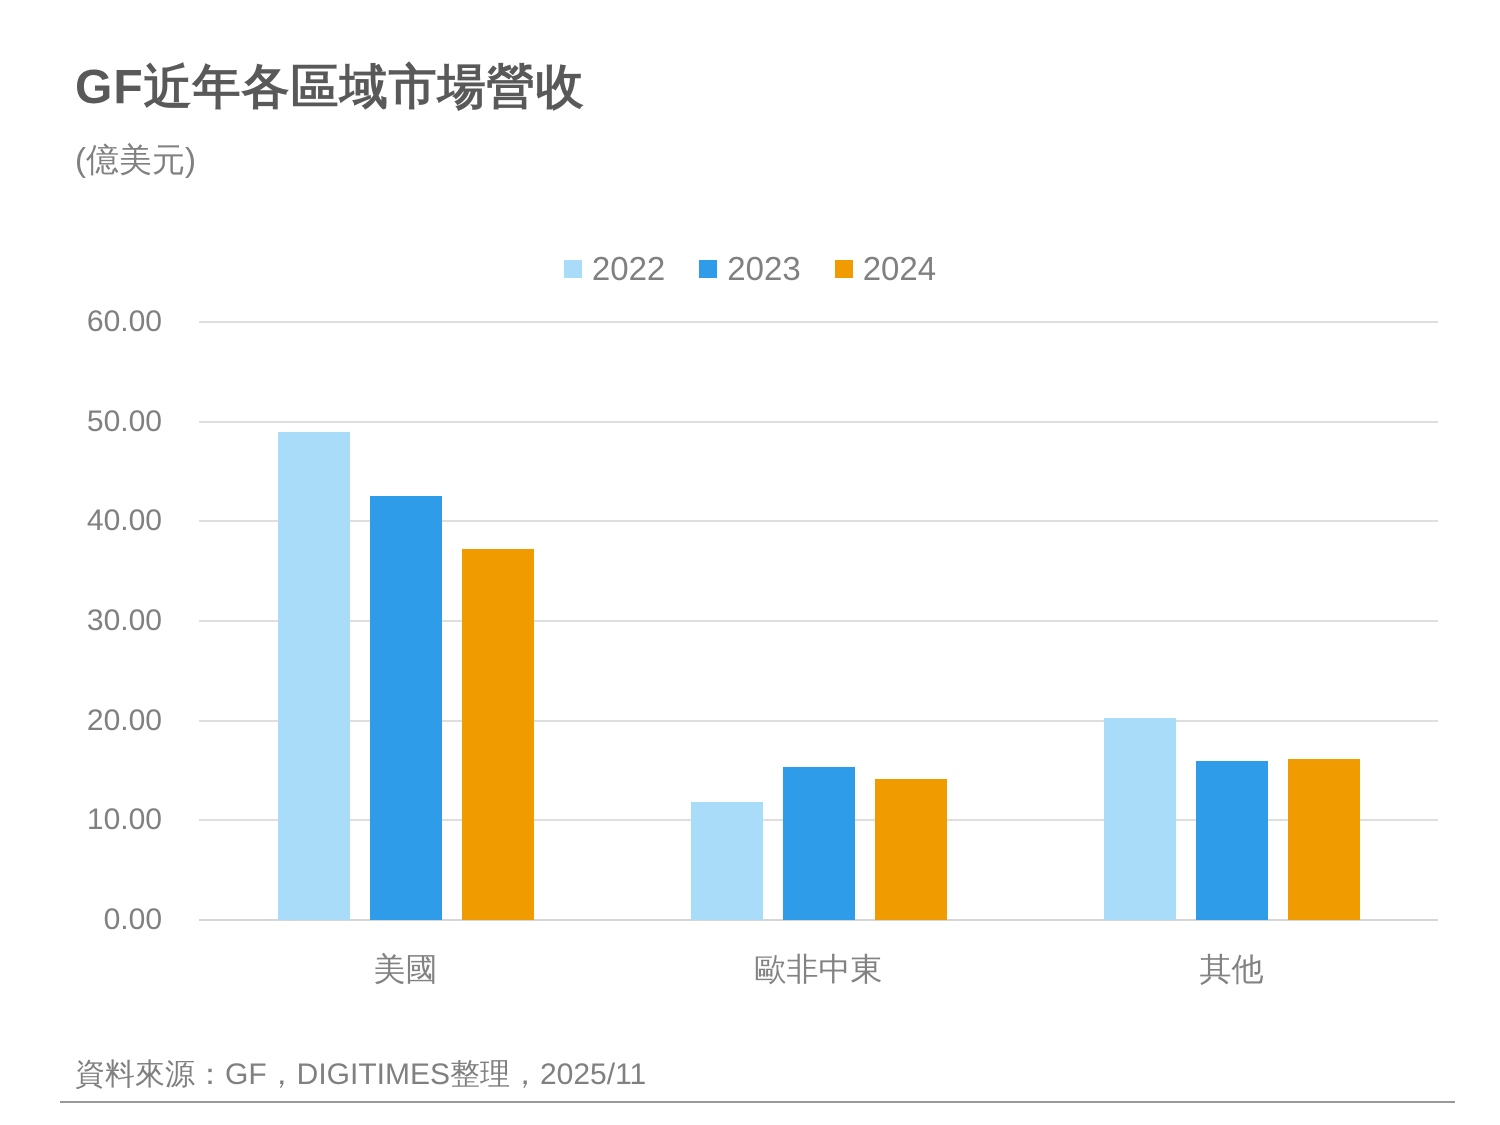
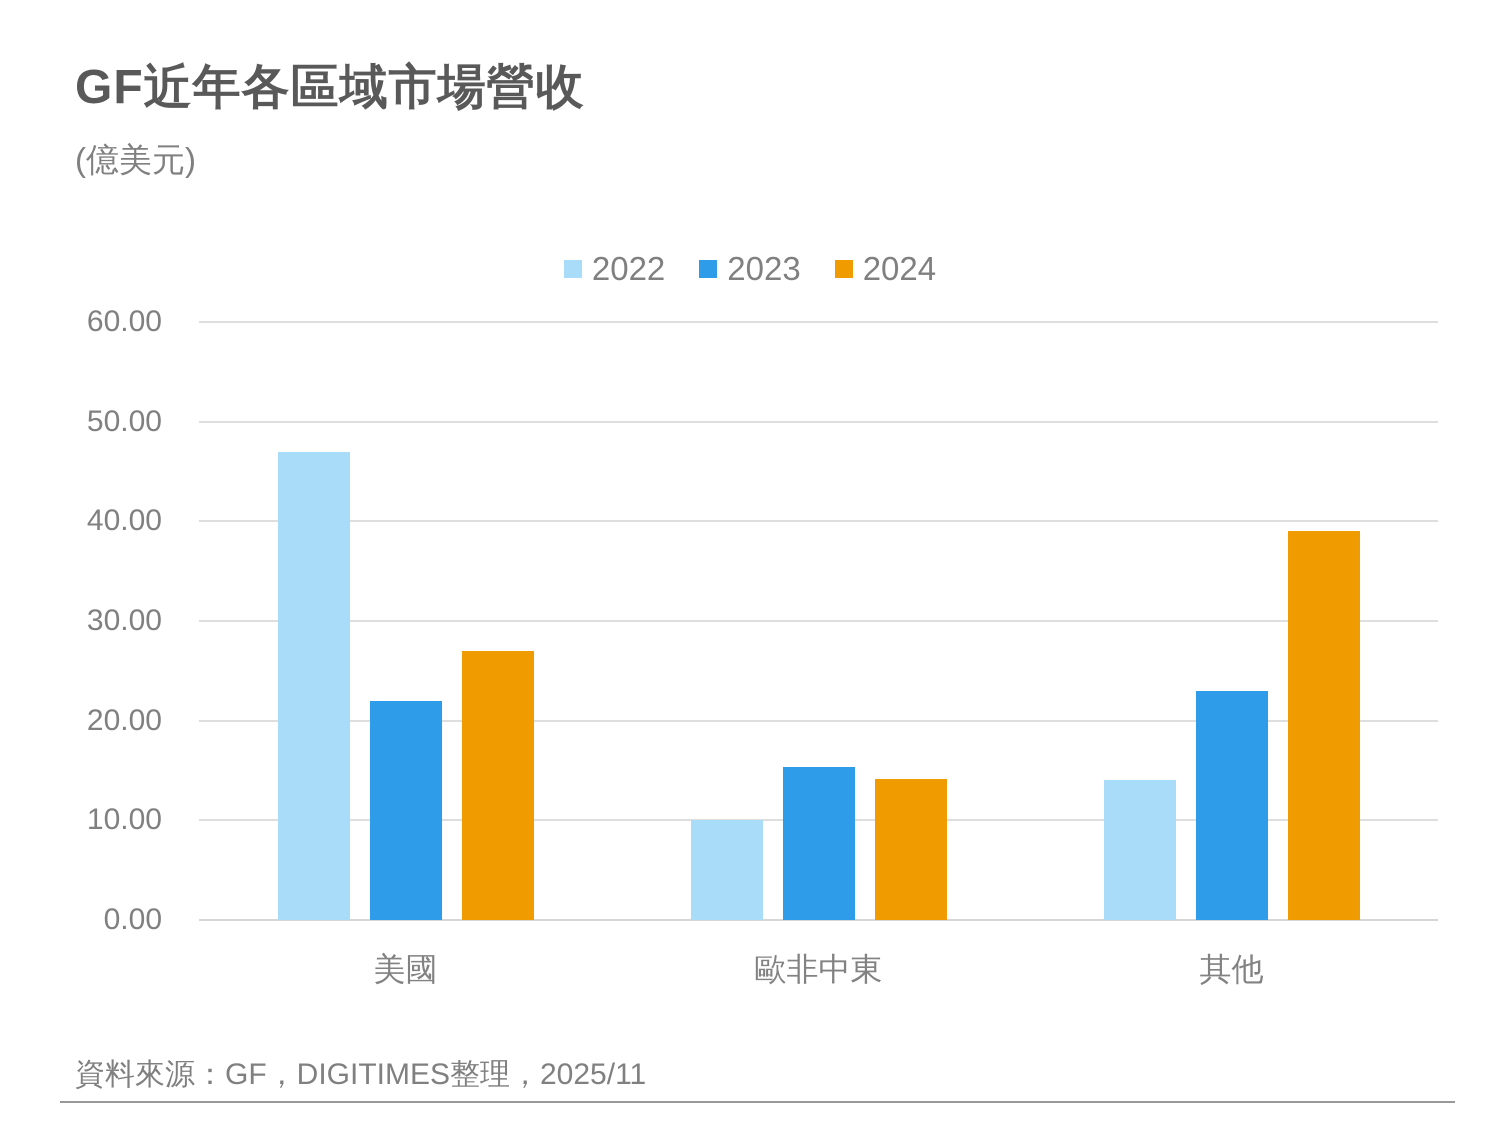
2022/美國: 49 -> 47
2023/美國: 43 -> 22
2024/美國: 37 -> 27
2022/歐非中東: 12 -> 10
2022/其他: 20 -> 14
2023/其他: 16 -> 23
2024/其他: 16 -> 39
